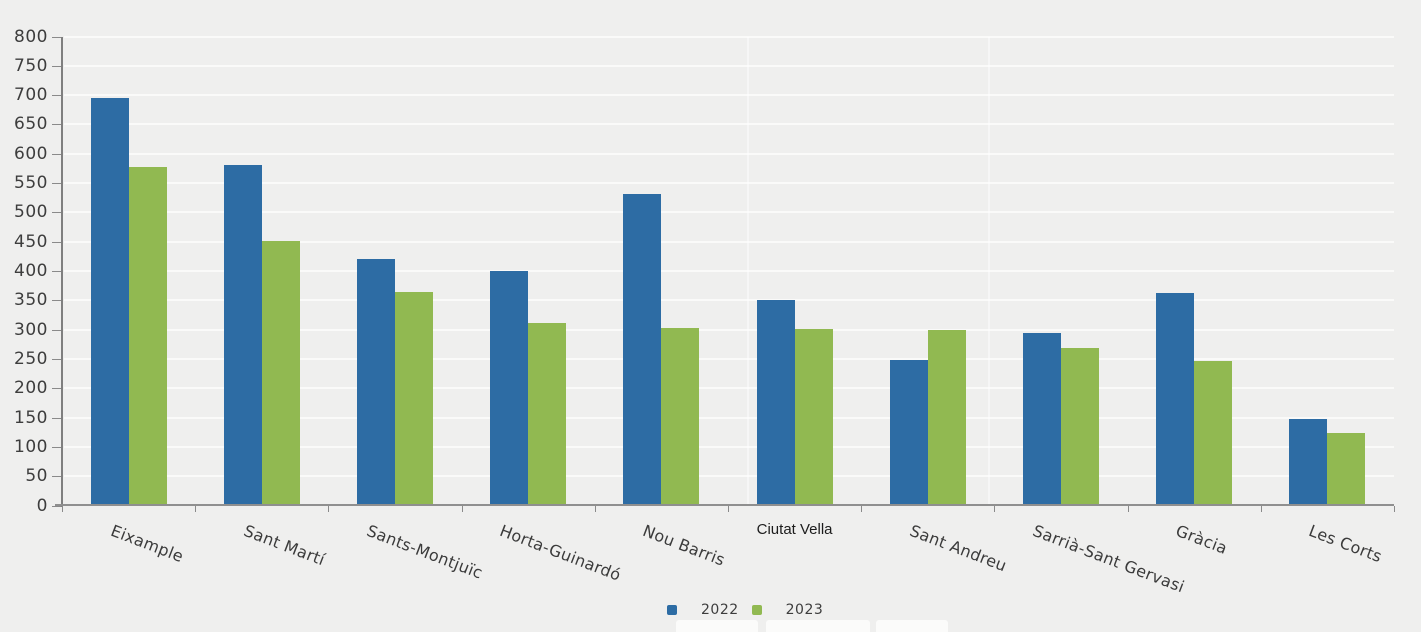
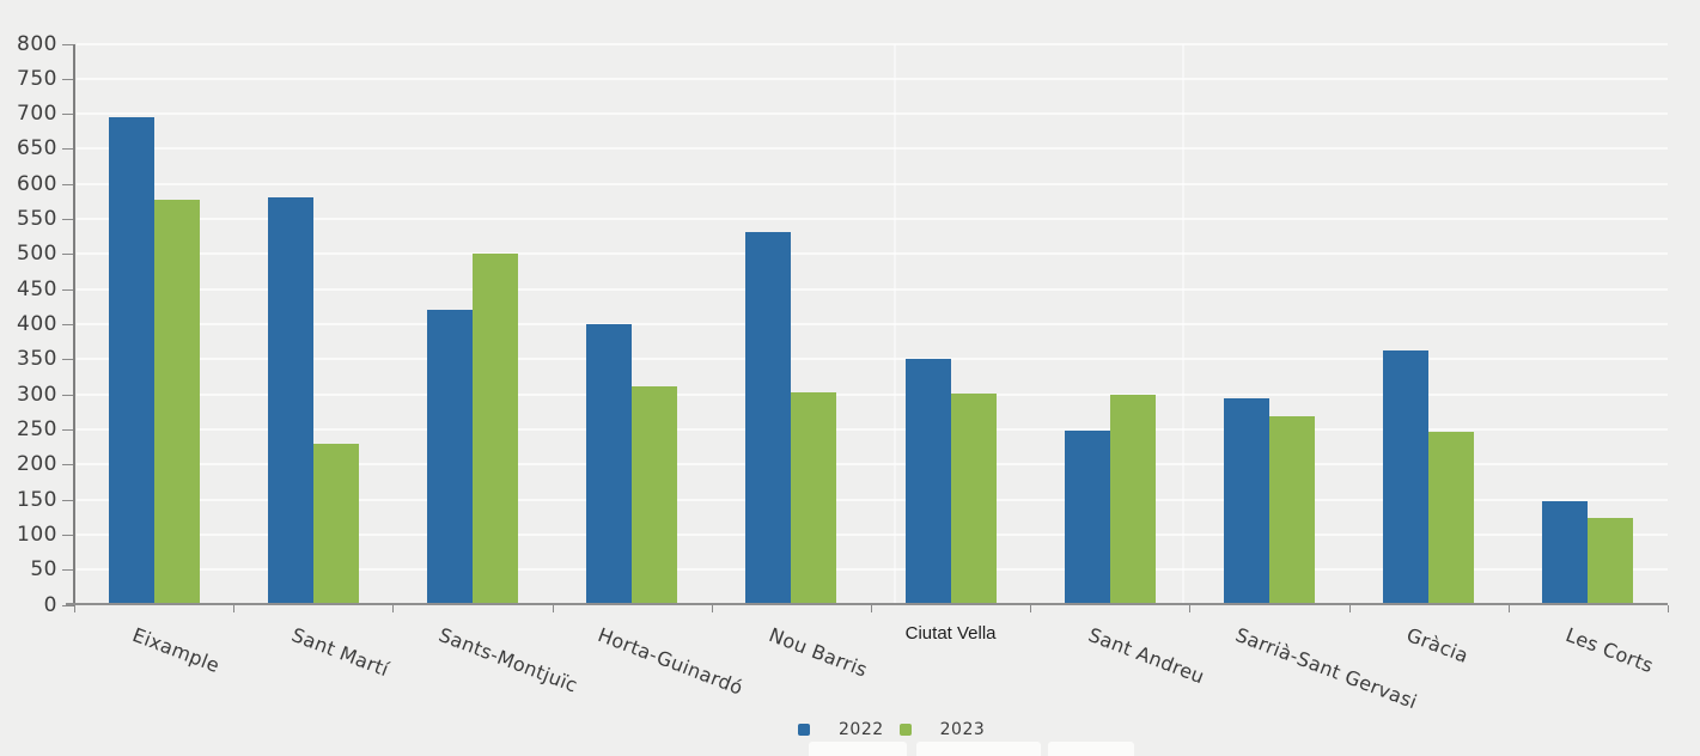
2023/Sant Martí: 450 -> 230
2023/Sants-Montjuïc: 360 -> 500
